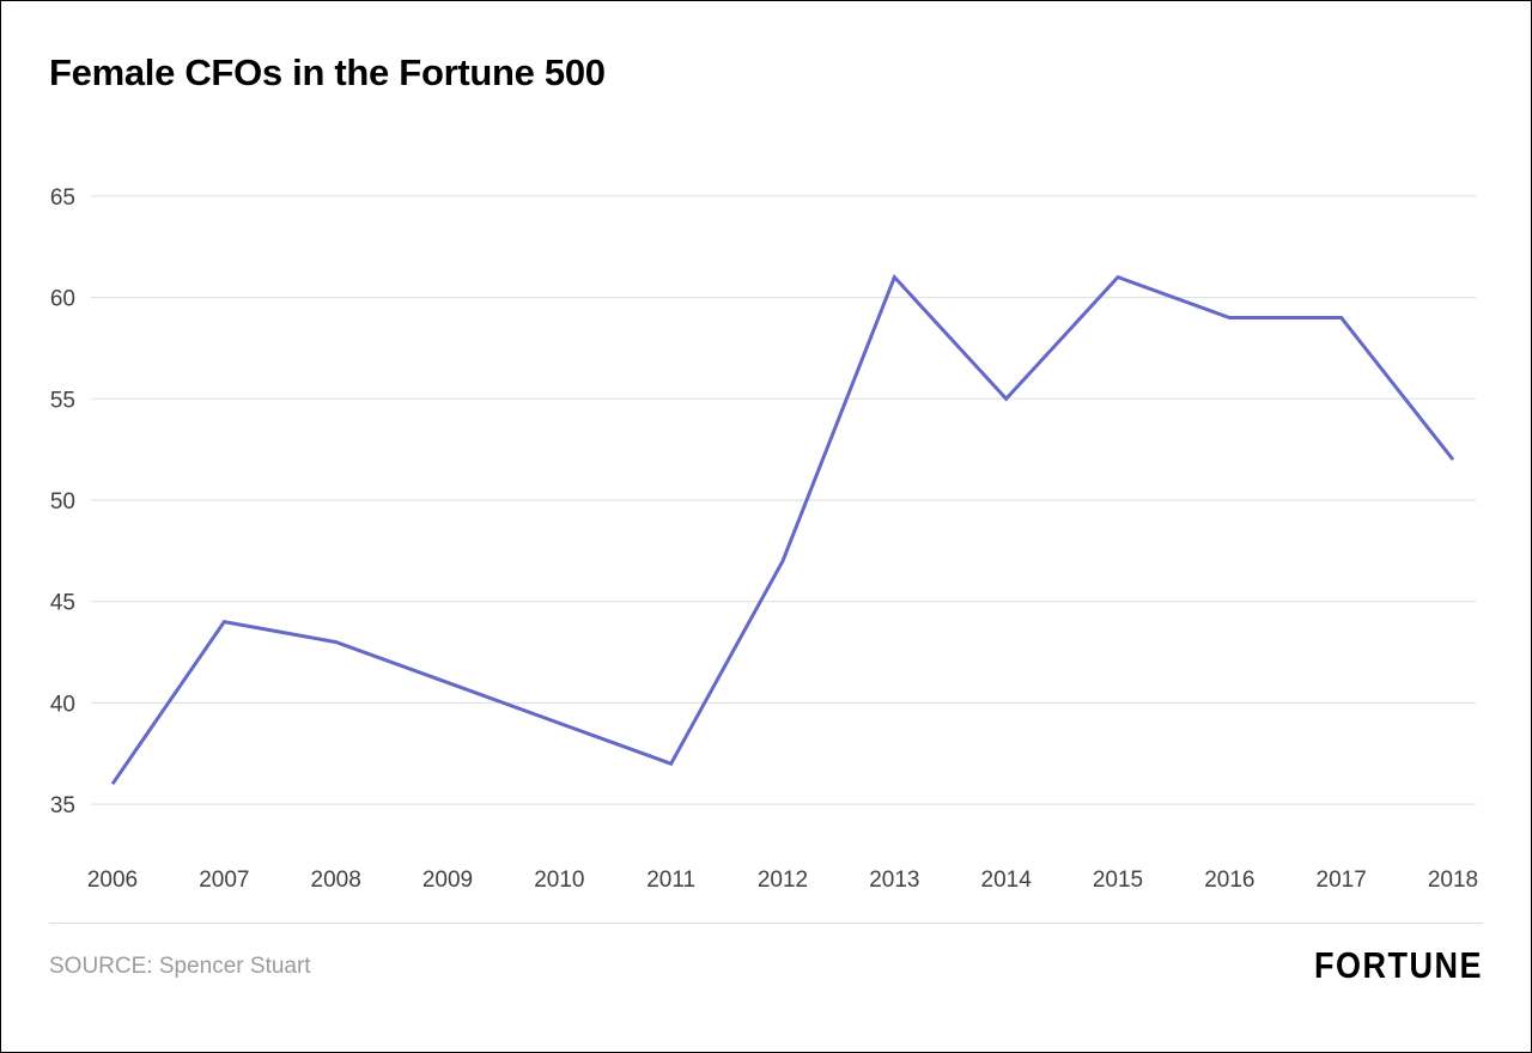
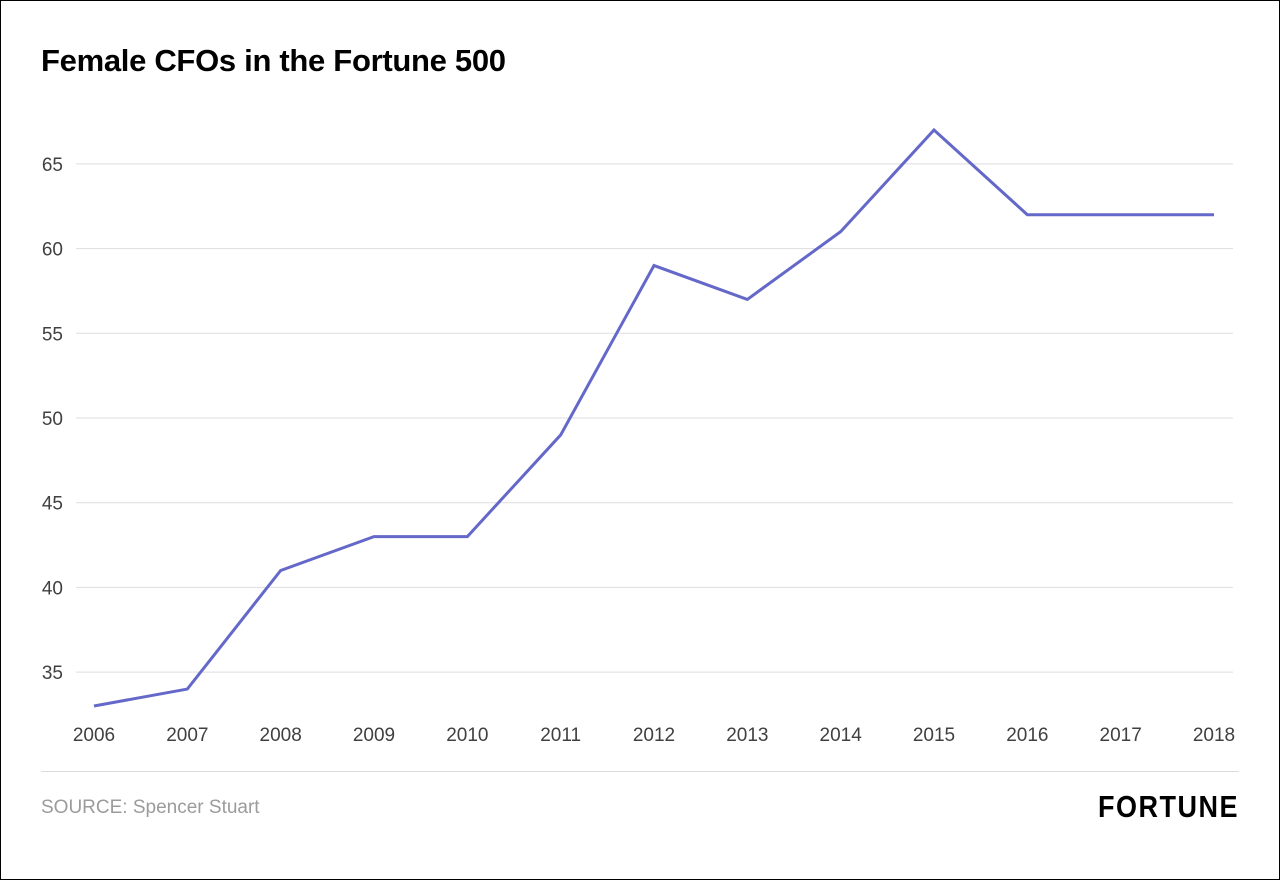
2006: 36 -> 33
2007: 44 -> 34
2008: 43 -> 41
2009: 41 -> 43
2010: 39 -> 43
2011: 37 -> 49
2012: 47 -> 59
2013: 61 -> 57
2014: 55 -> 61
2015: 61 -> 67
2016: 59 -> 62
2017: 59 -> 62
2018: 52 -> 62
